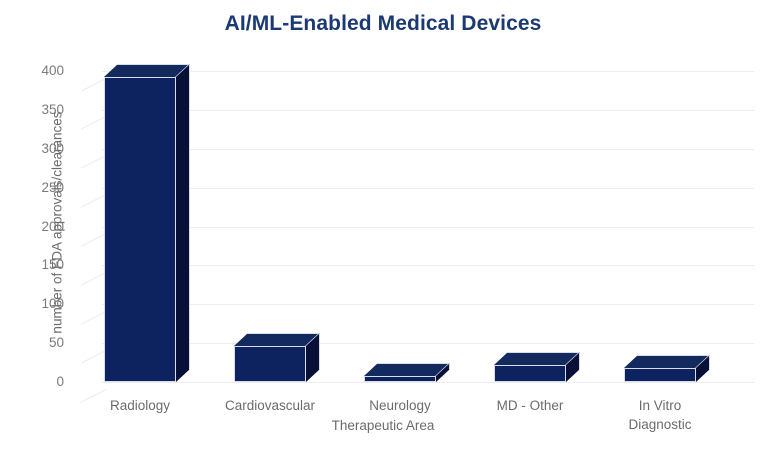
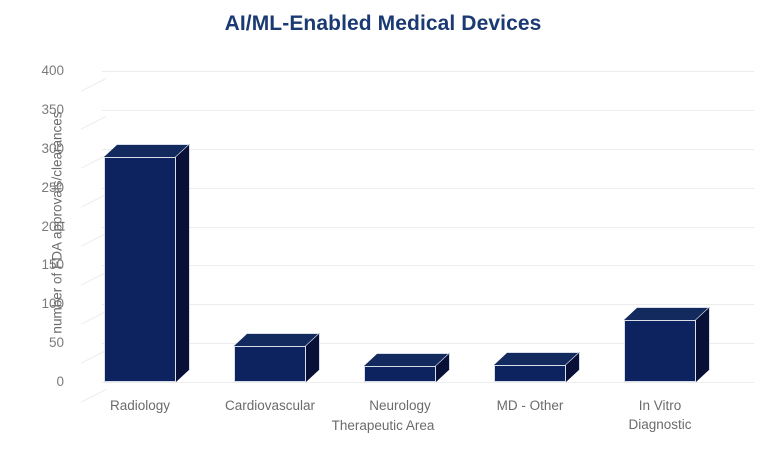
Radiology: 390 -> 290
Neurology: 10 -> 20
In Vitro Diagnostic: 20 -> 80
